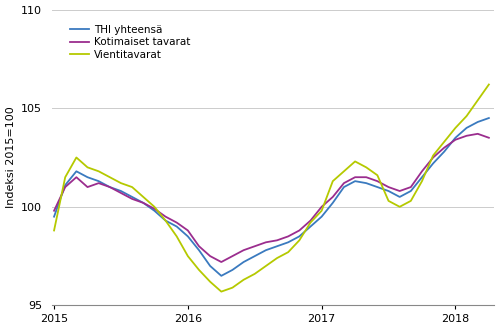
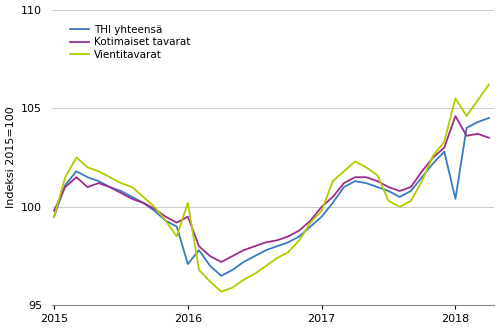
Vientitavarat/2015: 98.8 -> 99.5
THI yhteensä/2016: 98.5 -> 97.1
Kotimaiset tavarat/2016: 98.8 -> 99.5
Vientitavarat/2016: 97.5 -> 100.2
THI yhteensä/2018: 103.5 -> 100.4
Kotimaiset tavarat/2018: 103.4 -> 104.6
Vientitavarat/2018: 104.0 -> 105.5
